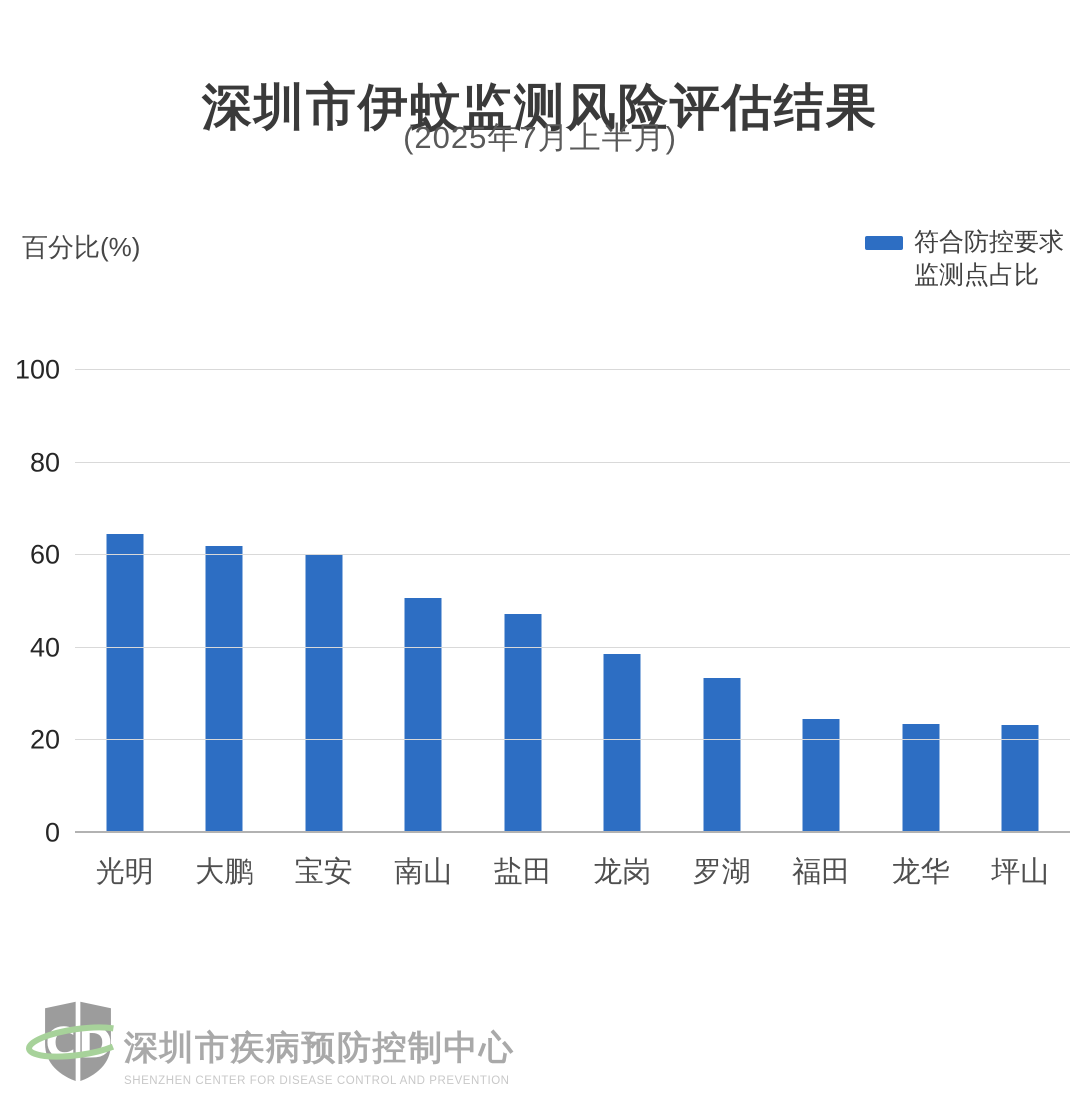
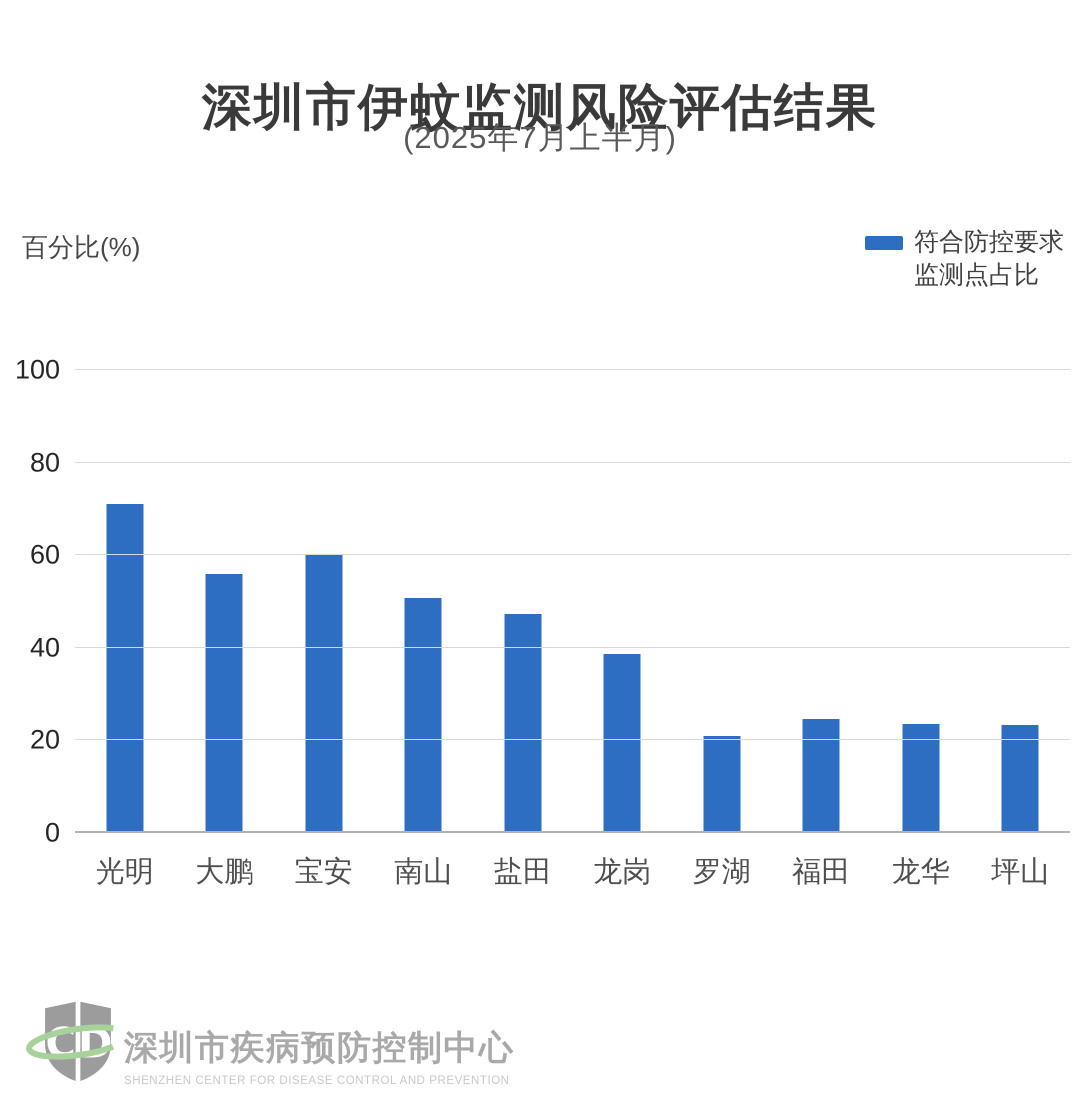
光明: 64 -> 71
大鹏: 62 -> 56
罗湖: 34 -> 21
